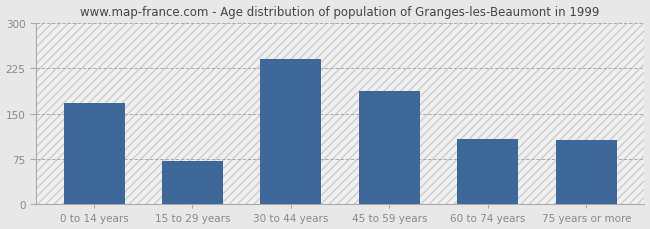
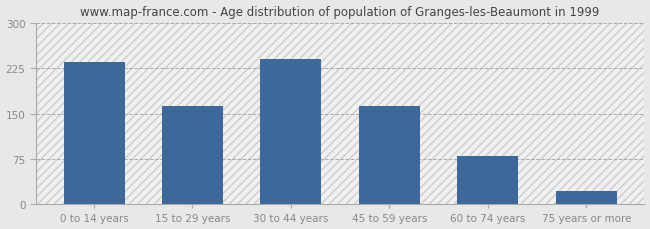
0 to 14 years: 168 -> 235
15 to 29 years: 72 -> 163
45 to 59 years: 188 -> 163
60 to 74 years: 108 -> 80
75 years or more: 106 -> 22
